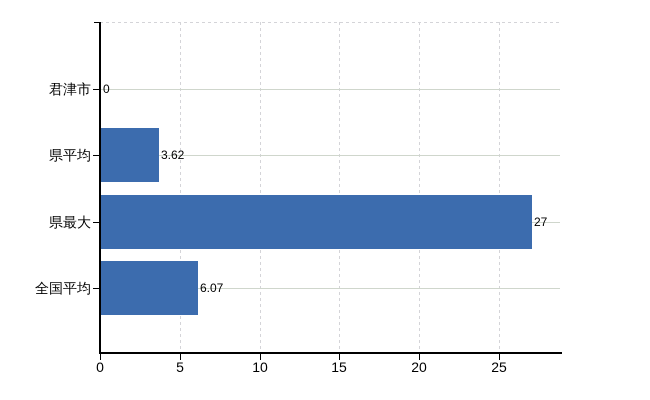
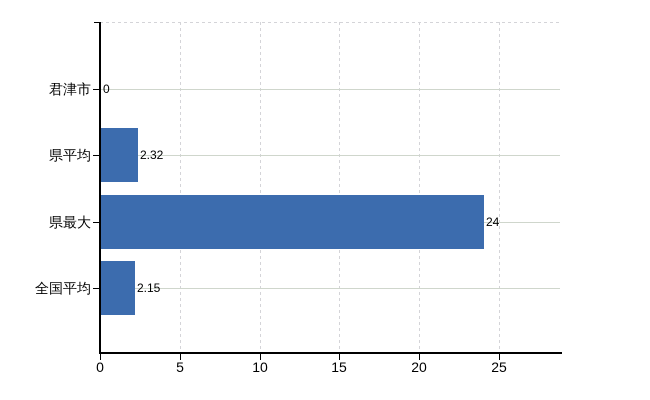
県平均: 3.62 -> 2.32
県最大: 27 -> 24
全国平均: 6.07 -> 2.15
